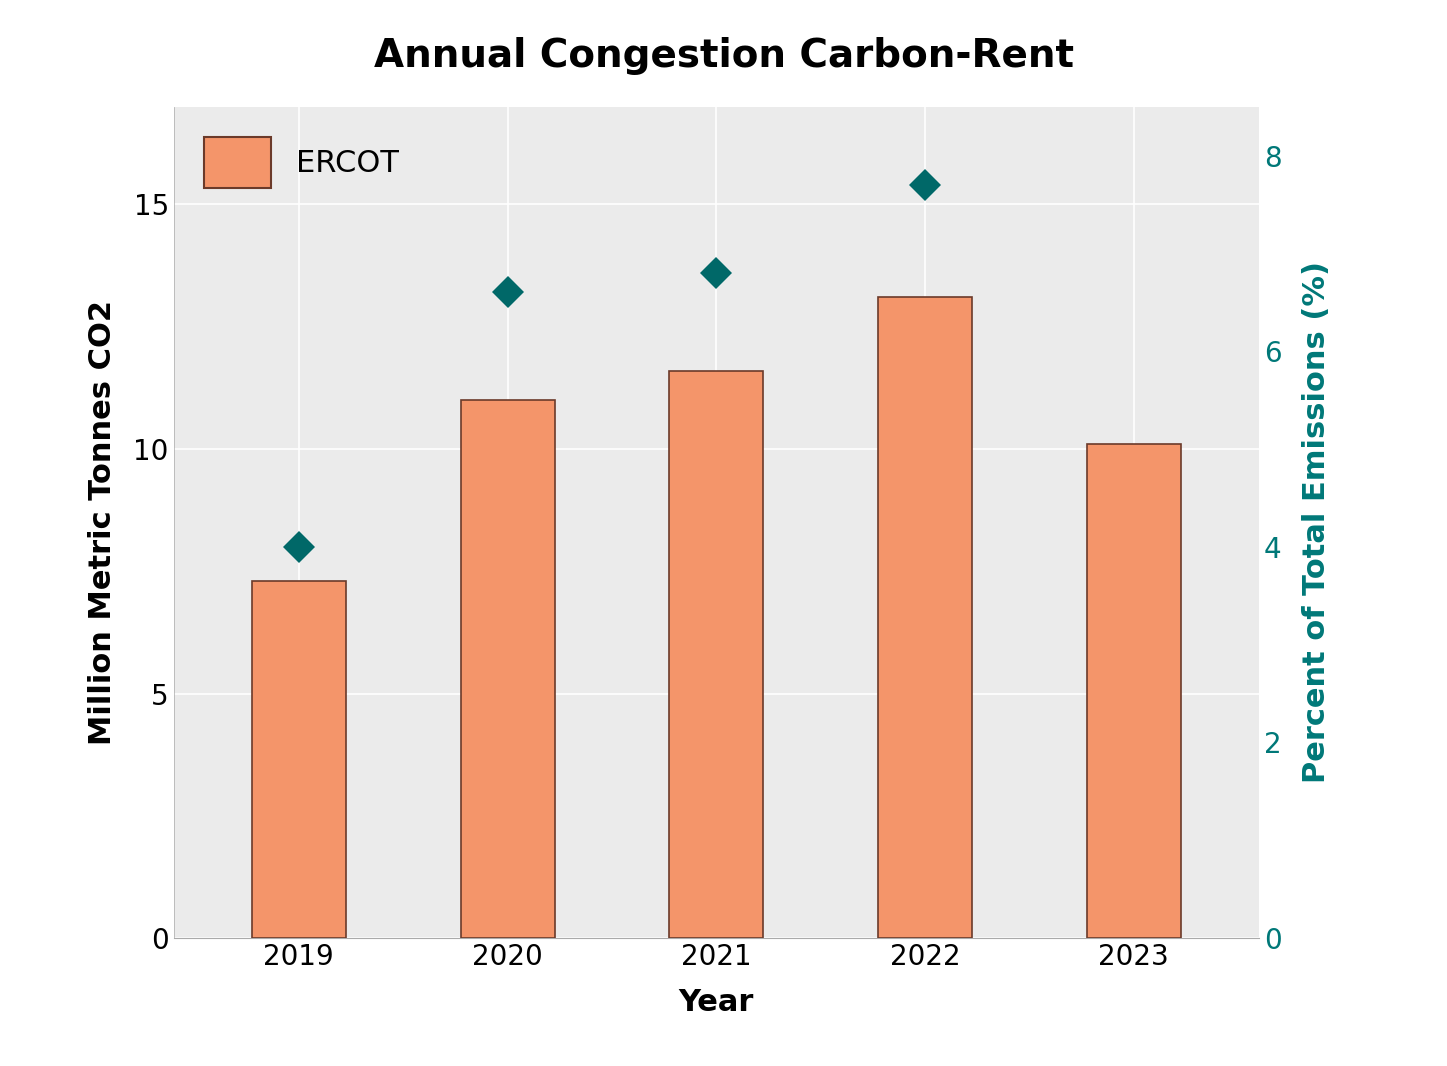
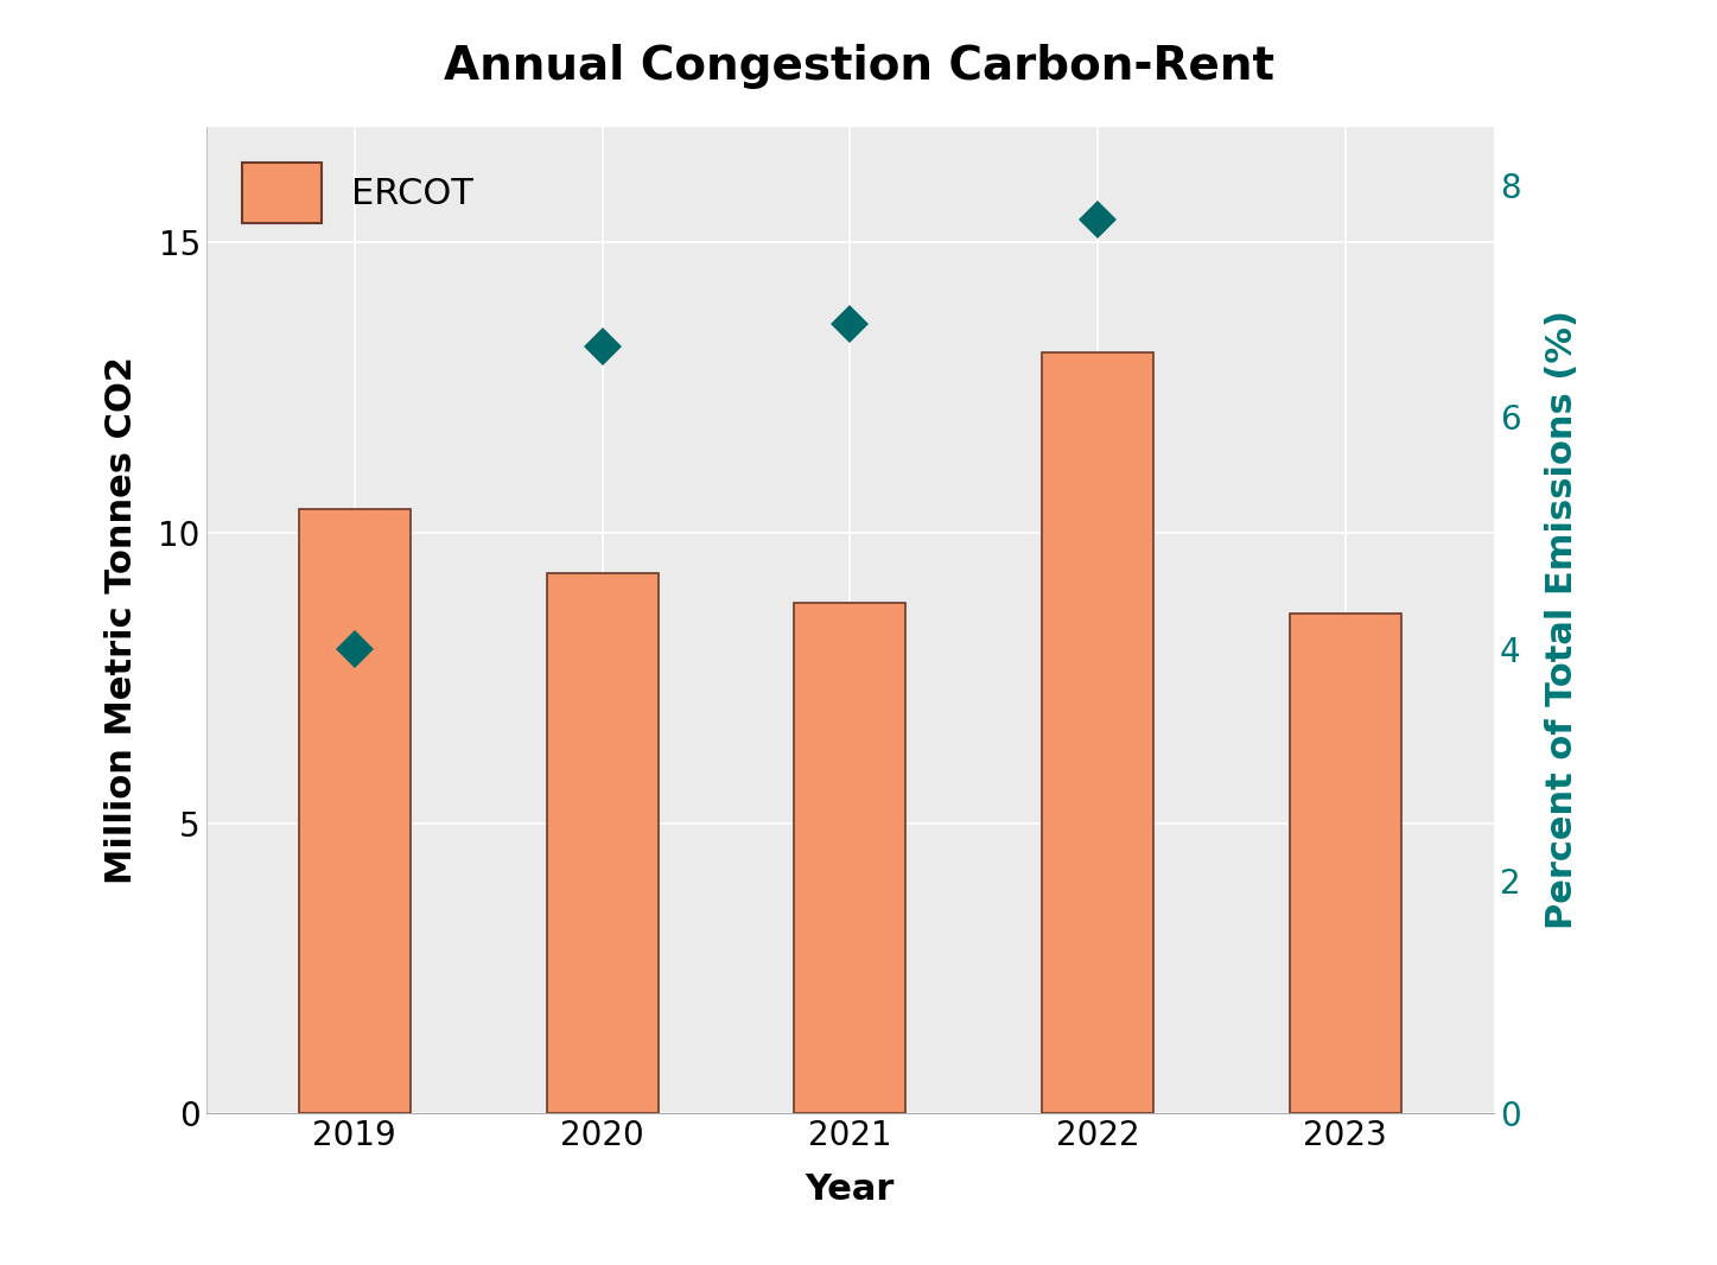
2019: 7.3 -> 10.4
2020: 11.0 -> 9.3
2021: 11.6 -> 8.8
2023: 10.1 -> 8.6
